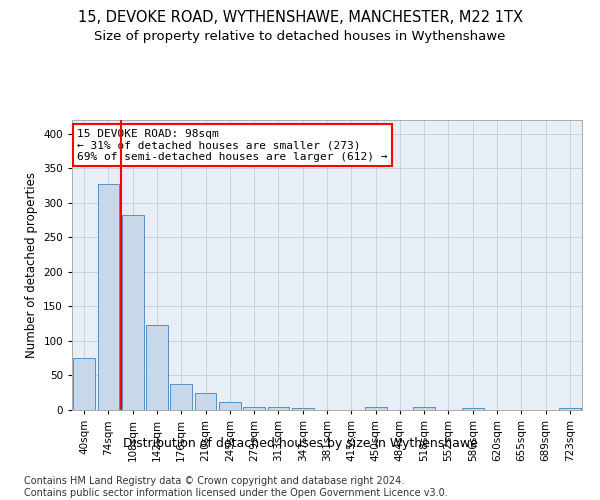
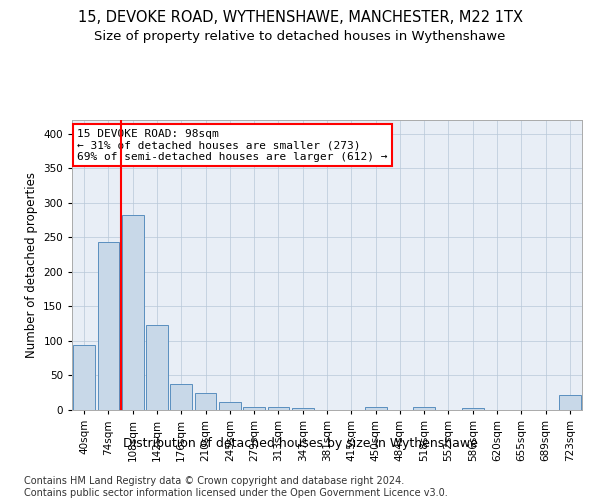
40sqm: 75 -> 94
74sqm: 328 -> 244
723sqm: 3 -> 22
